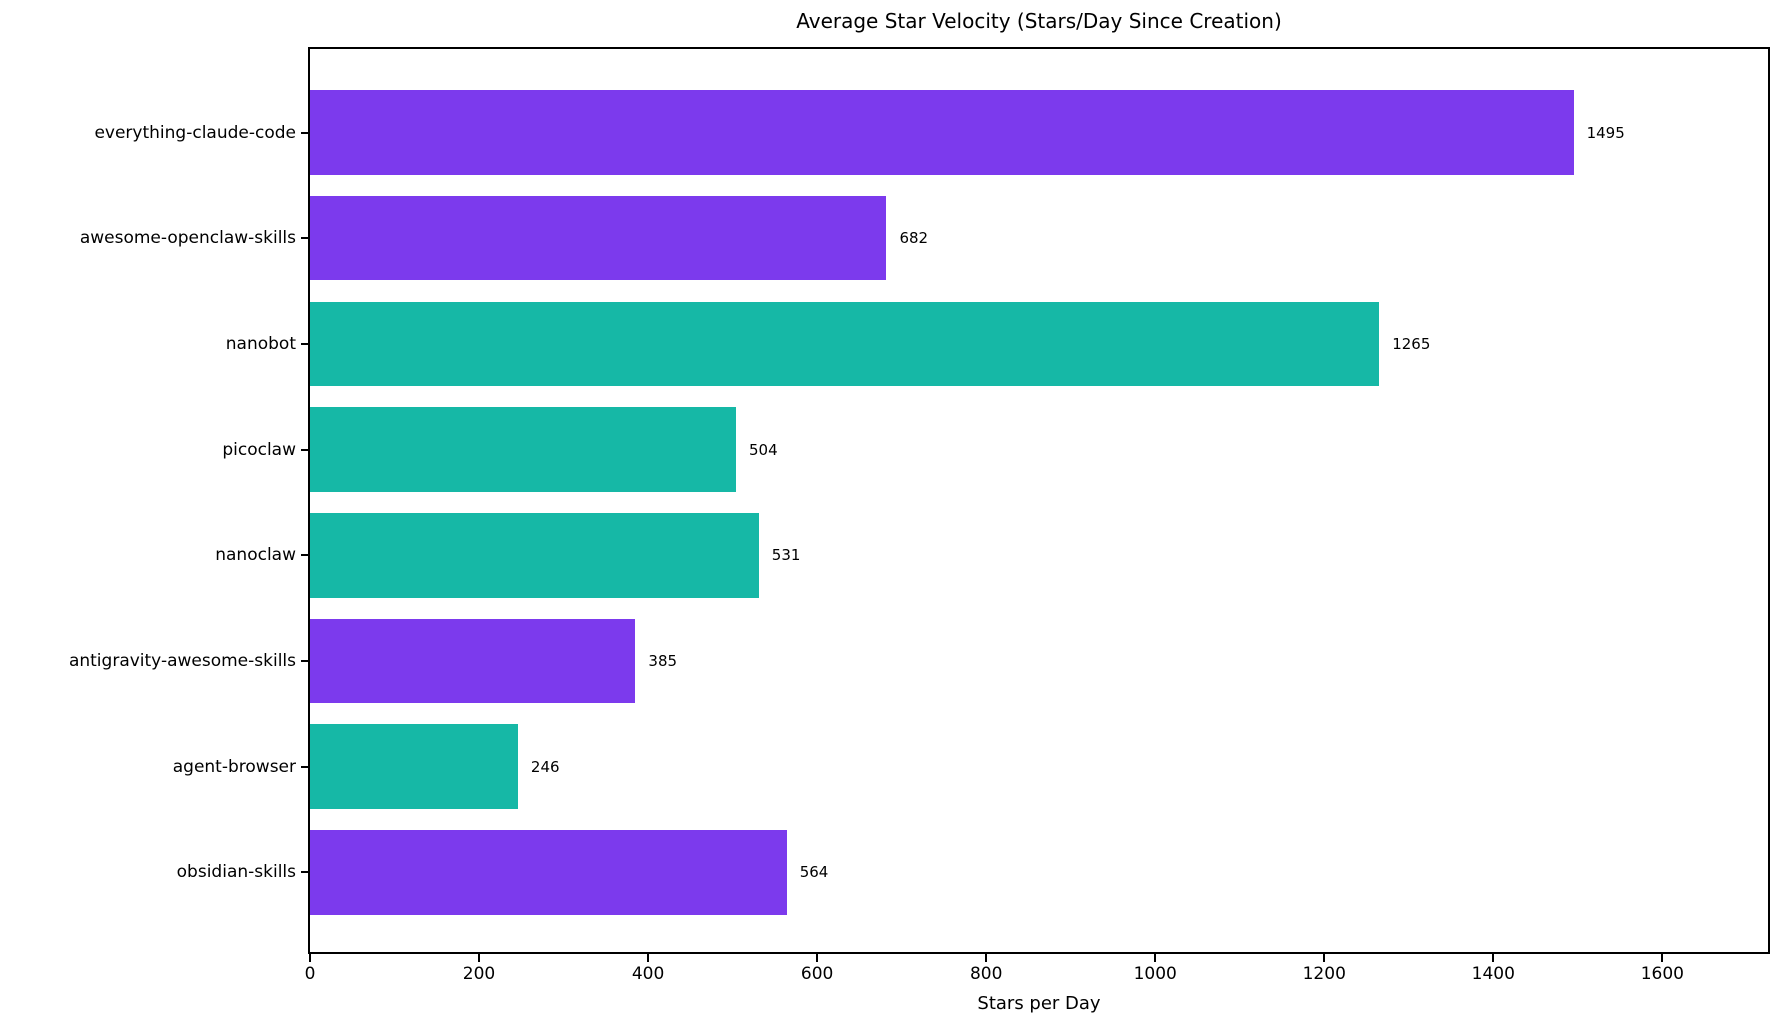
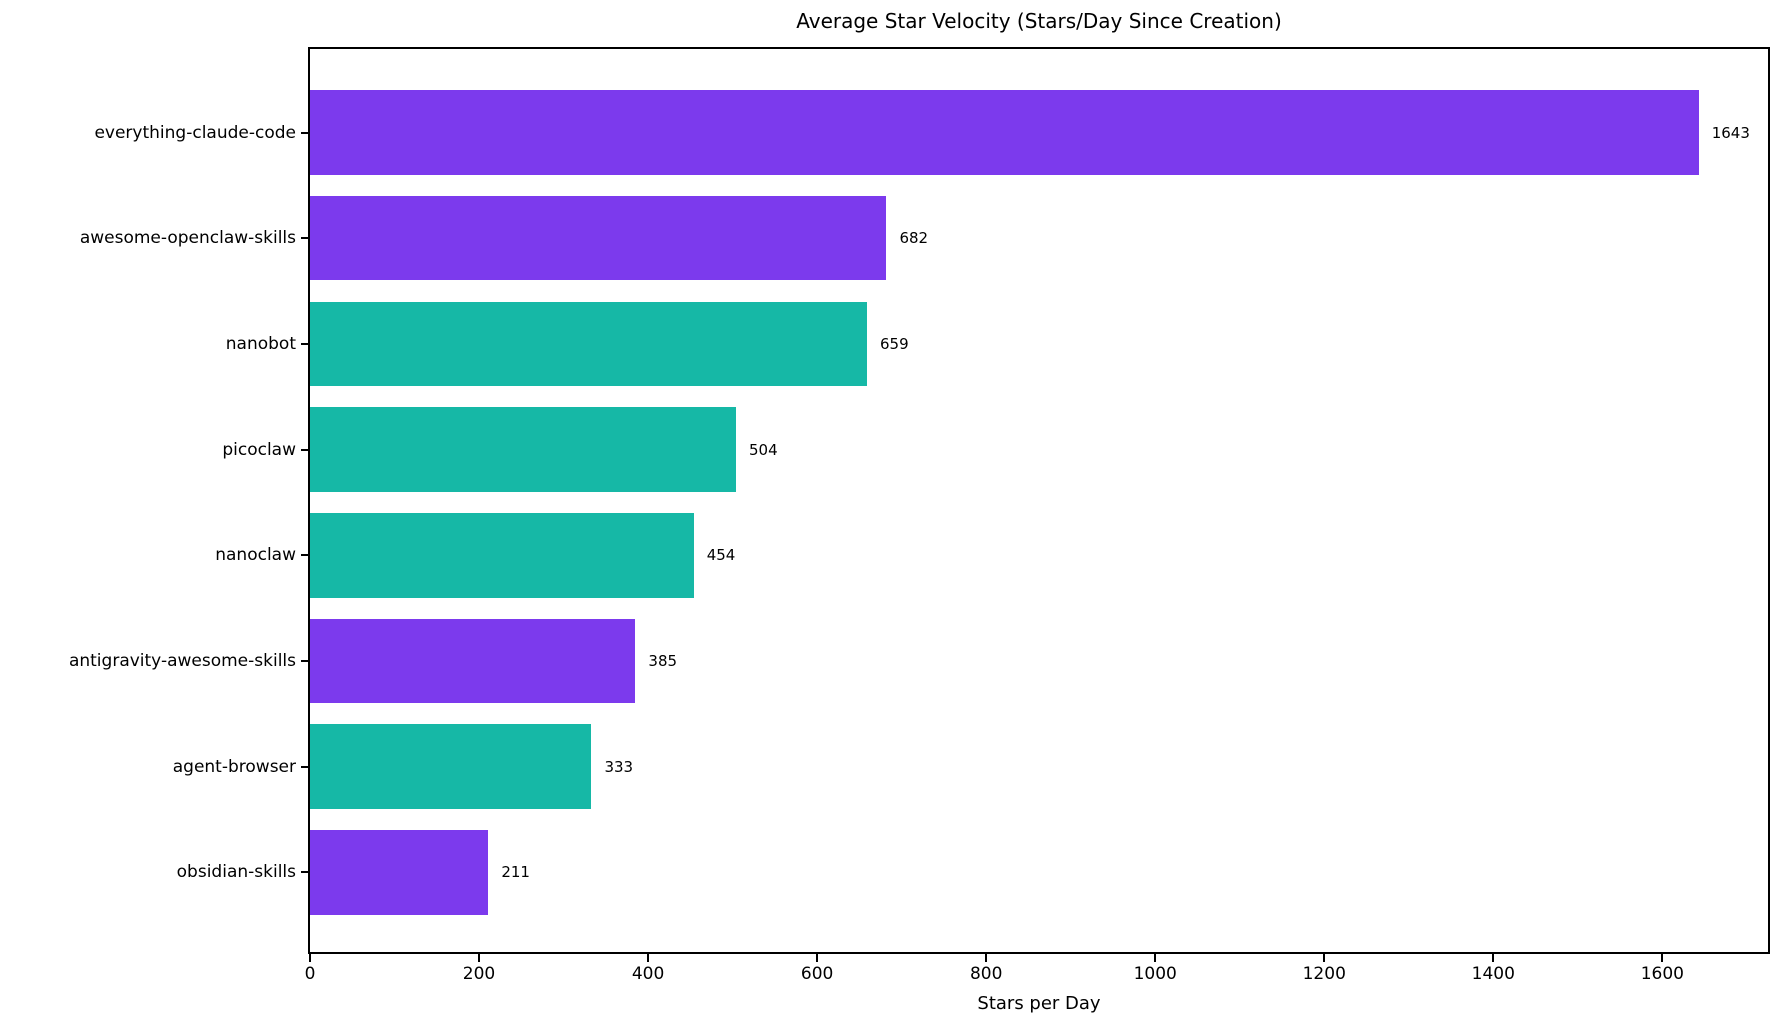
everything-claude-code: 1495 -> 1643
nanobot: 1265 -> 659
nanoclaw: 531 -> 454
agent-browser: 246 -> 333
obsidian-skills: 564 -> 211
